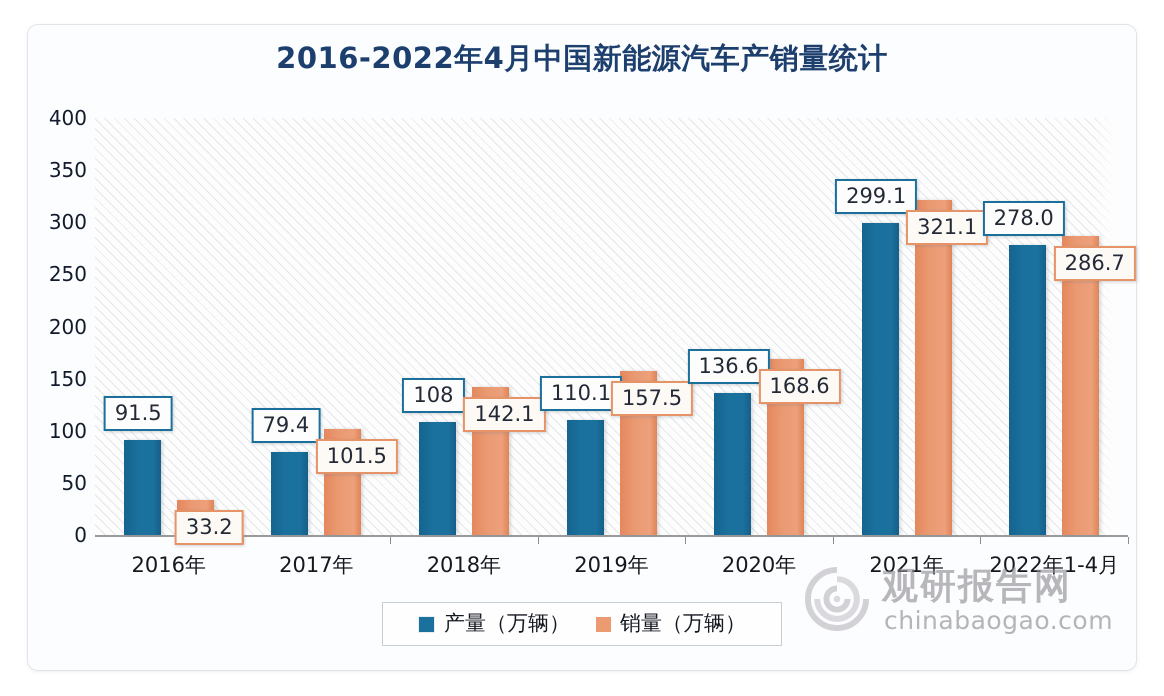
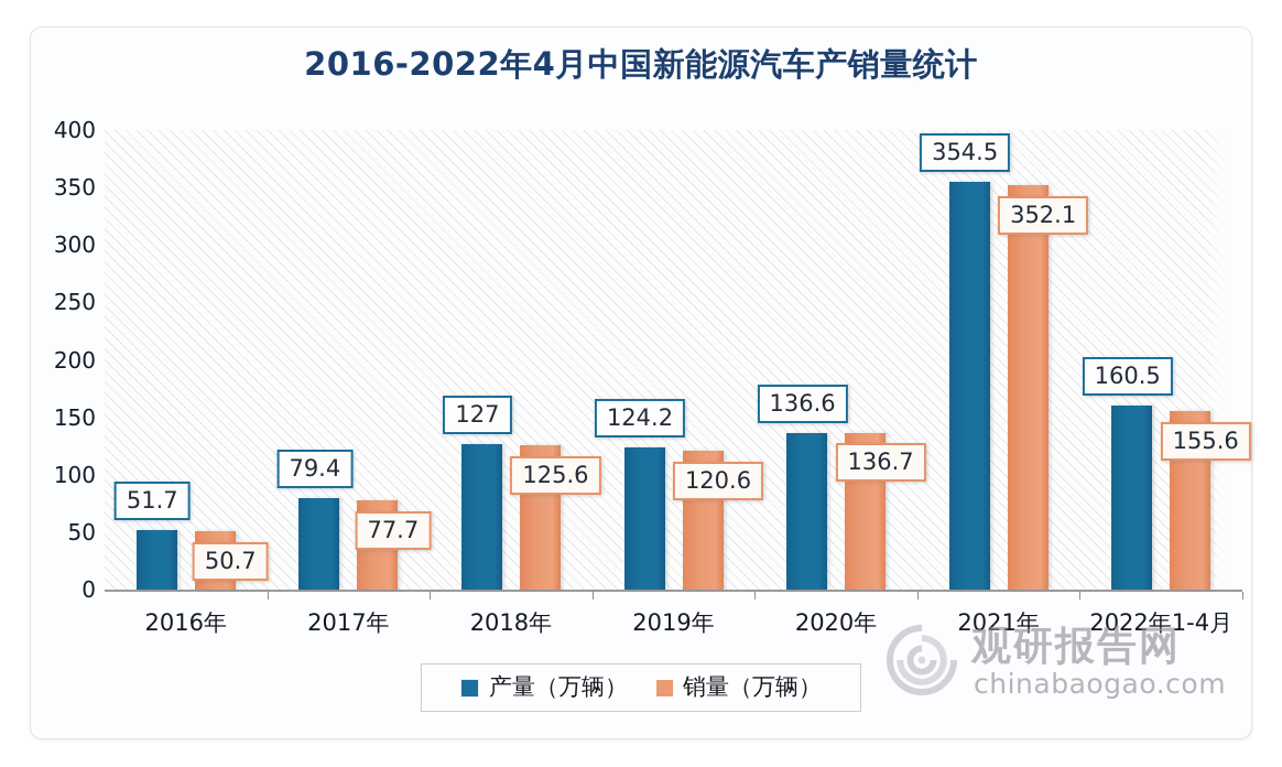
产量（万辆）/2016年: 91.5 -> 51.7
销量（万辆）/2016年: 33.2 -> 50.7
销量（万辆）/2017年: 101.5 -> 77.7
产量（万辆）/2018年: 108 -> 127
销量（万辆）/2018年: 142.1 -> 125.6
产量（万辆）/2019年: 110.1 -> 124.2
销量（万辆）/2019年: 157.5 -> 120.6
销量（万辆）/2020年: 168.6 -> 136.7
产量（万辆）/2021年: 299.1 -> 354.5
销量（万辆）/2021年: 321.1 -> 352.1
产量（万辆）/2022年1-4月: 278.0 -> 160.5
销量（万辆）/2022年1-4月: 286.7 -> 155.6
